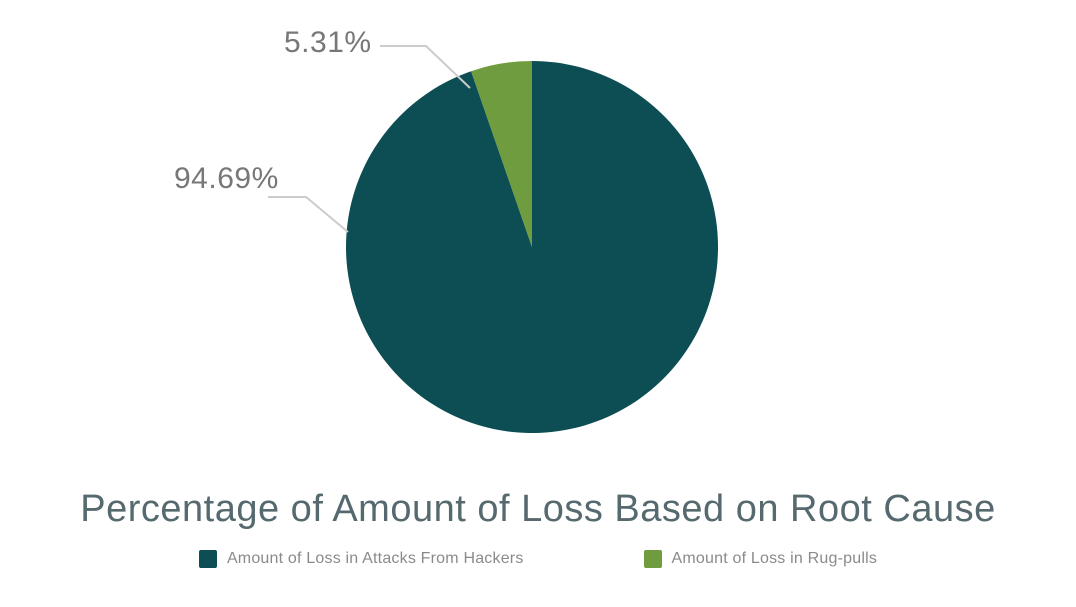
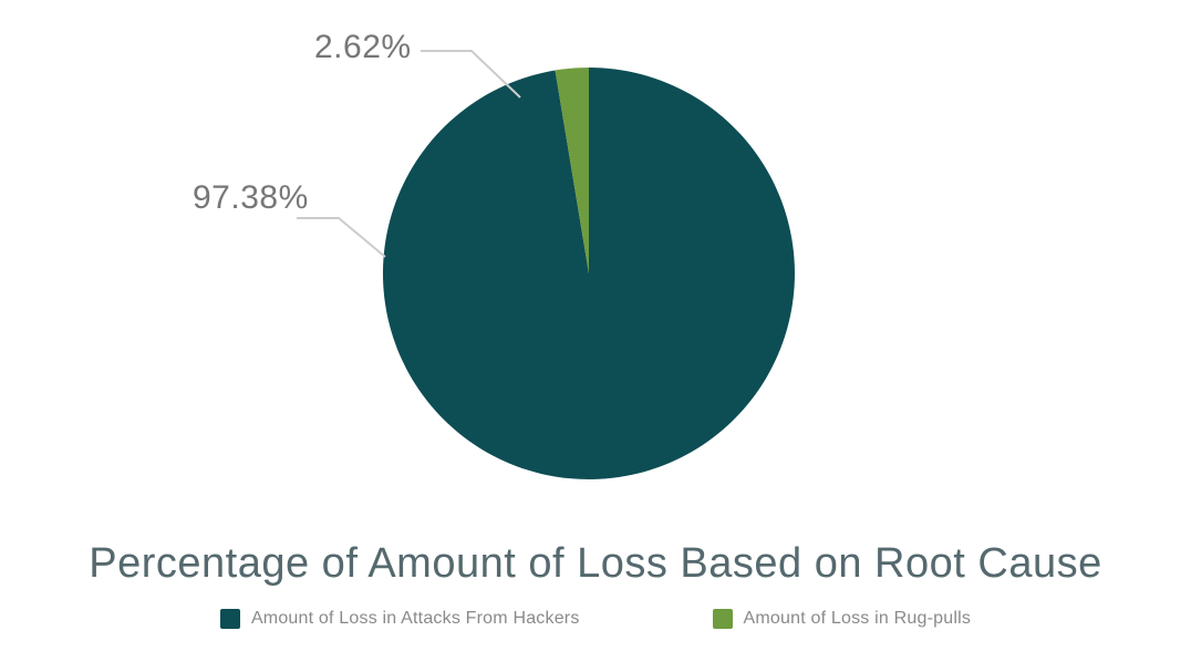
Amount of Loss in Attacks From Hackers: 94.69% -> 97.38%
Amount of Loss in Rug-pulls: 5.31% -> 2.62%
